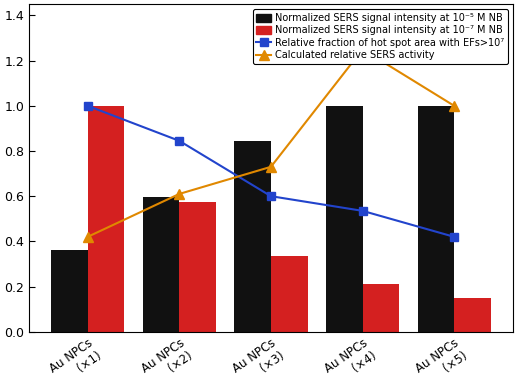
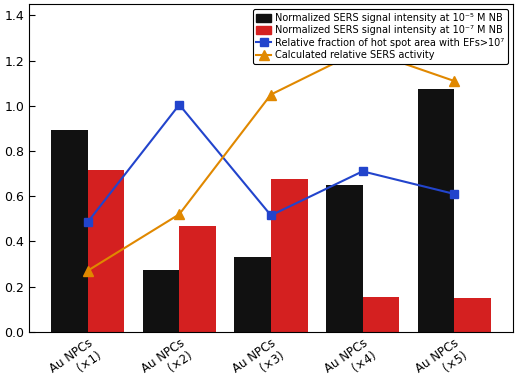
Normalized SERS signal intensity at 10⁻⁵ M NB/Au NPCs (×1): 0.360 -> 0.895
Relative fraction of hot spot area with EFs>10⁷/Au NPCs (×1): 1.000 -> 0.485
Calculated relative SERS activity/Au NPCs (×1): 0.42 -> 0.27
Normalized SERS signal intensity at 10⁻⁷ M NB/Au NPCs (×1): 1.000 -> 0.715
Normalized SERS signal intensity at 10⁻⁵ M NB/Au NPCs (×2): 0.595 -> 0.275
Relative fraction of hot spot area with EFs>10⁷/Au NPCs (×2): 0.845 -> 1.005
Calculated relative SERS activity/Au NPCs (×2): 0.61 -> 0.52
Normalized SERS signal intensity at 10⁻⁷ M NB/Au NPCs (×2): 0.575 -> 0.470
Normalized SERS signal intensity at 10⁻⁵ M NB/Au NPCs (×3): 0.845 -> 0.330
Relative fraction of hot spot area with EFs>10⁷/Au NPCs (×3): 0.600 -> 0.515
Calculated relative SERS activity/Au NPCs (×3): 0.73 -> 1.05
Normalized SERS signal intensity at 10⁻⁷ M NB/Au NPCs (×3): 0.335 -> 0.675
Normalized SERS signal intensity at 10⁻⁵ M NB/Au NPCs (×4): 1.000 -> 0.650
Relative fraction of hot spot area with EFs>10⁷/Au NPCs (×4): 0.535 -> 0.710
Normalized SERS signal intensity at 10⁻⁷ M NB/Au NPCs (×4): 0.210 -> 0.155
Normalized SERS signal intensity at 10⁻⁵ M NB/Au NPCs (×5): 1.000 -> 1.075
Relative fraction of hot spot area with EFs>10⁷/Au NPCs (×5): 0.420 -> 0.610
Calculated relative SERS activity/Au NPCs (×5): 1.00 -> 1.11
